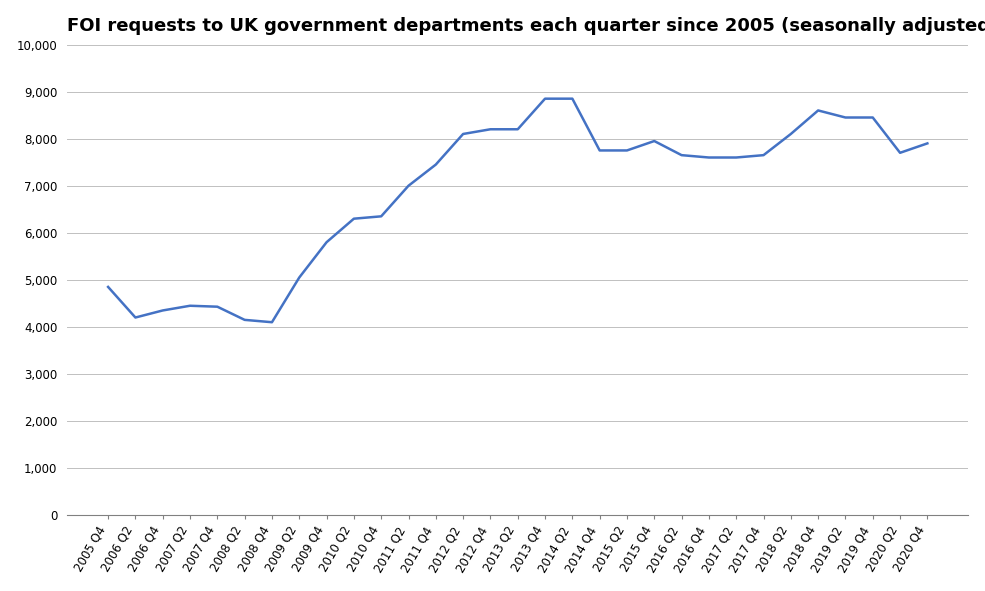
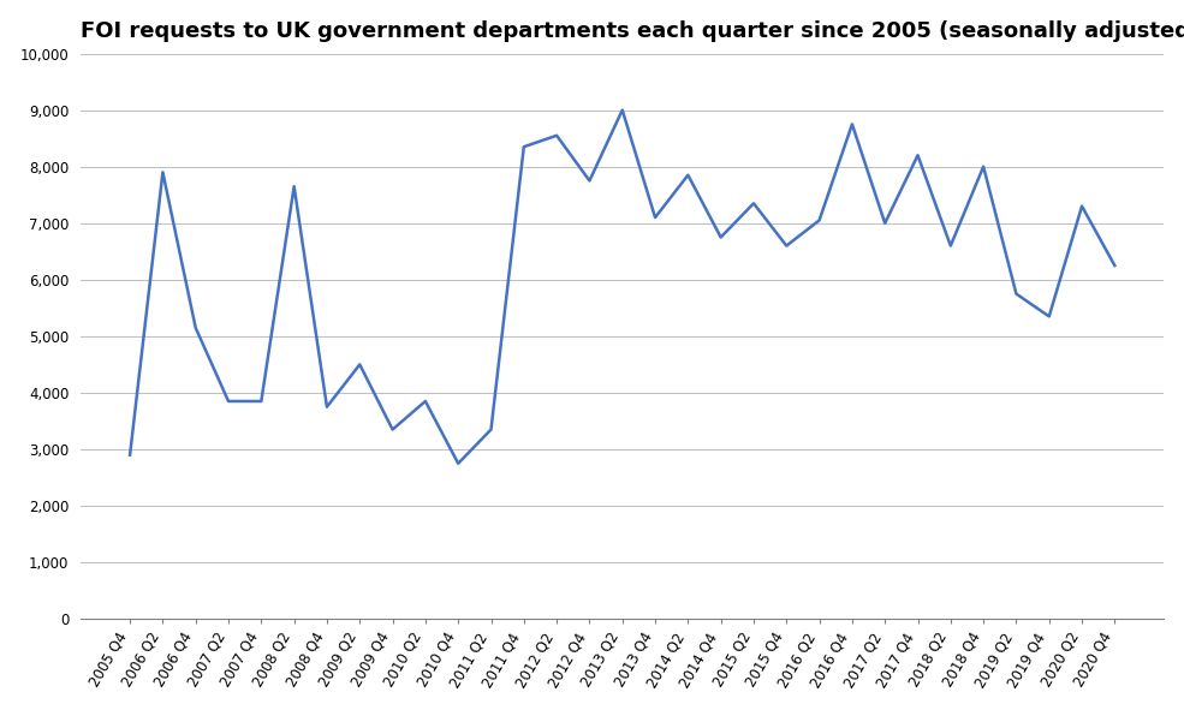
2005 Q4: 4,850 -> 2,900
2006 Q2: 4,200 -> 7,900
2006 Q4: 4,350 -> 5,150
2007 Q2: 4,450 -> 3,850
2007 Q4: 4,430 -> 3,850
2008 Q2: 4,150 -> 7,650
2008 Q4: 4,100 -> 3,750
2009 Q2: 5,050 -> 4,500
2009 Q4: 5,800 -> 3,350
2010 Q2: 6,300 -> 3,850
2010 Q4: 6,350 -> 2,750
2011 Q2: 7,000 -> 3,350
2011 Q4: 7,450 -> 8,350
2012 Q2: 8,100 -> 8,550
2012 Q4: 8,200 -> 7,750
2013 Q2: 8,200 -> 9,000
2013 Q4: 8,850 -> 7,100
2014 Q2: 8,850 -> 7,850
2014 Q4: 7,750 -> 6,750
2015 Q2: 7,750 -> 7,350
2015 Q4: 7,950 -> 6,600
2016 Q2: 7,650 -> 7,050
2016 Q4: 7,600 -> 8,750
2017 Q2: 7,600 -> 7,000
2017 Q4: 7,650 -> 8,200
2018 Q2: 8,100 -> 6,600
2018 Q4: 8,600 -> 8,000
2019 Q2: 8,450 -> 5,750
2019 Q4: 8,450 -> 5,350
2020 Q2: 7,700 -> 7,300
2020 Q4: 7,900 -> 6,250
